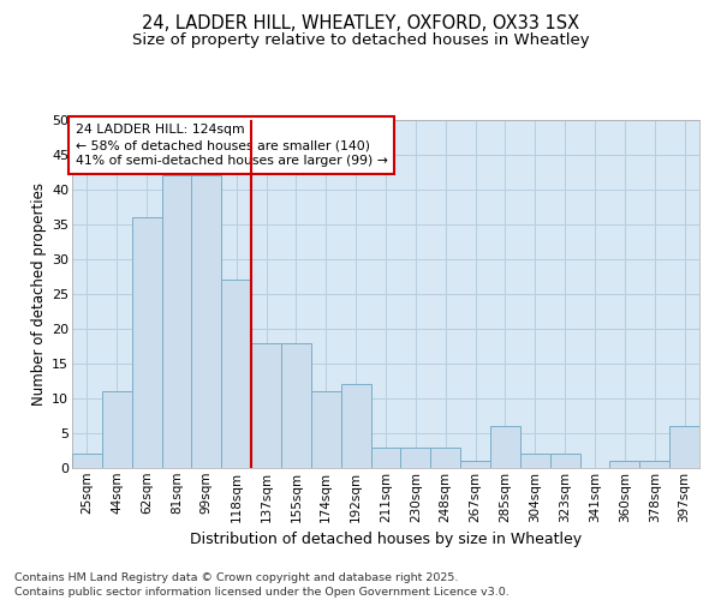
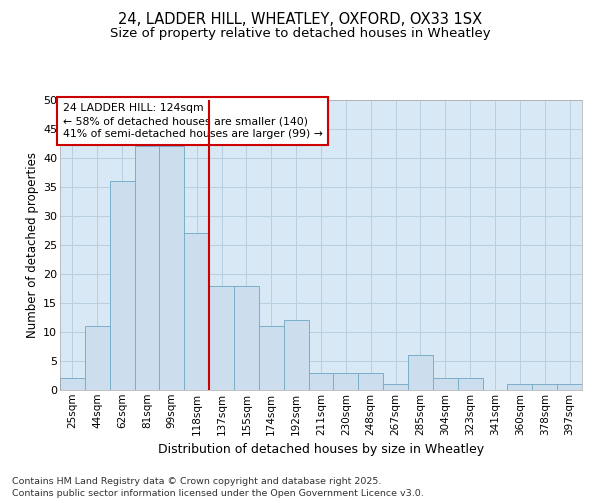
397sqm: 6 -> 1
